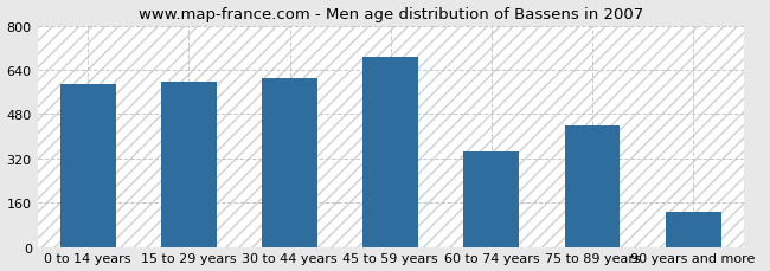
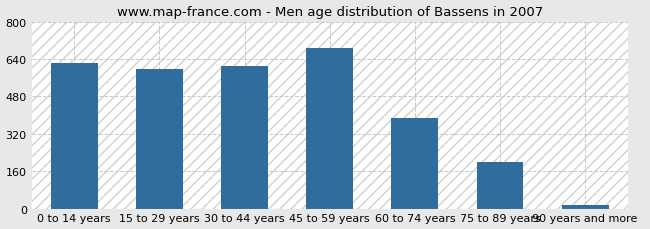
0 to 14 years: 590 -> 622
60 to 74 years: 345 -> 388
75 to 89 years: 440 -> 198
90 years and more: 125 -> 15
